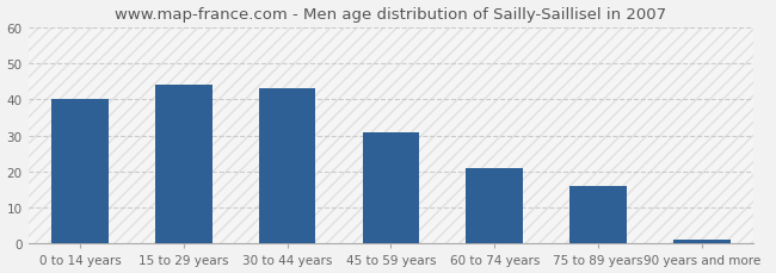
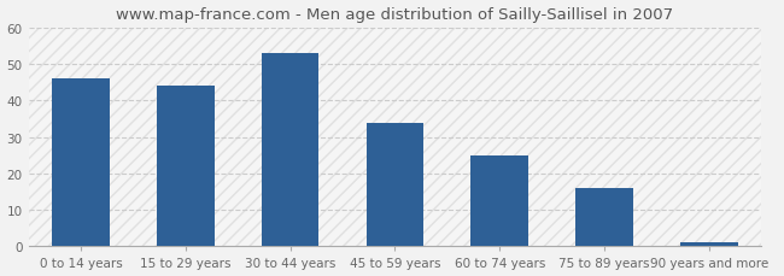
0 to 14 years: 40 -> 46
30 to 44 years: 43 -> 53
45 to 59 years: 31 -> 34
60 to 74 years: 21 -> 25
